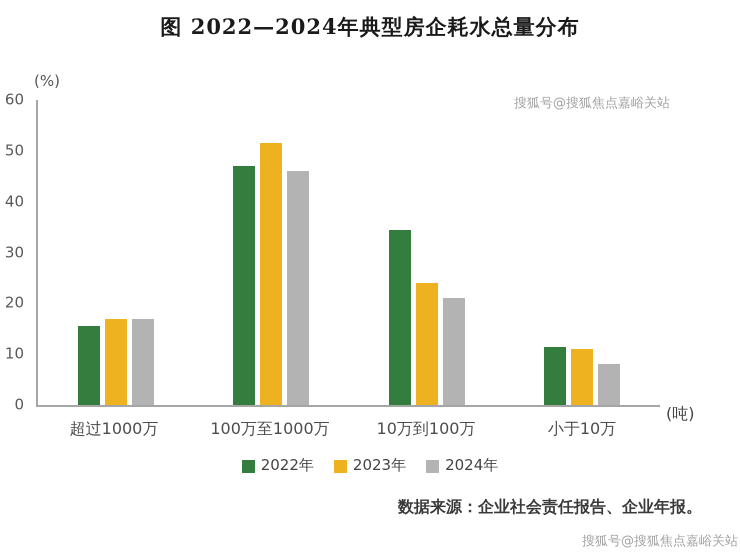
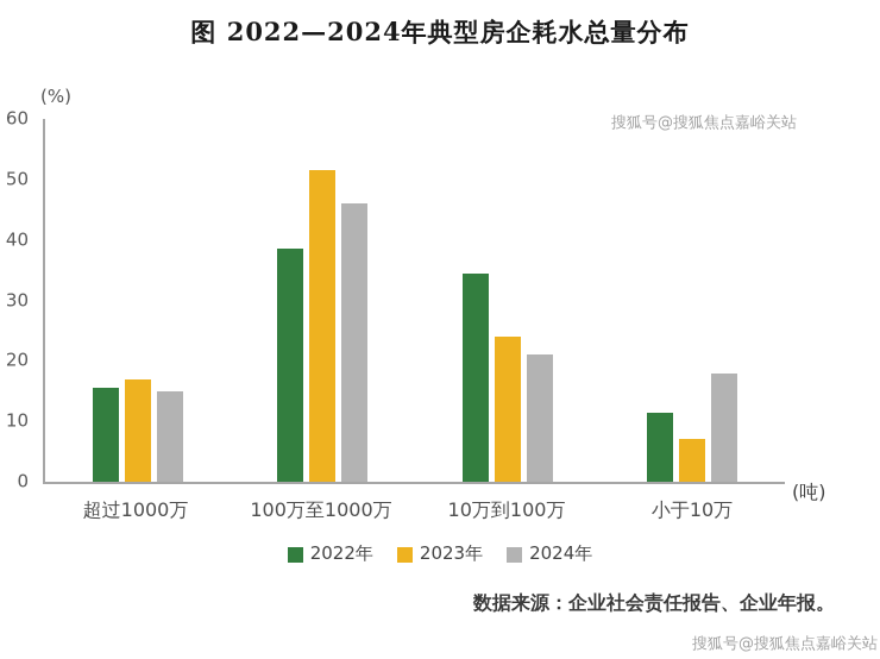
2024年/超过1000万: 17 -> 15
2022年/100万至1000万: 47 -> 38
2023年/小于10万: 11 -> 7
2024年/小于10万: 8 -> 18
